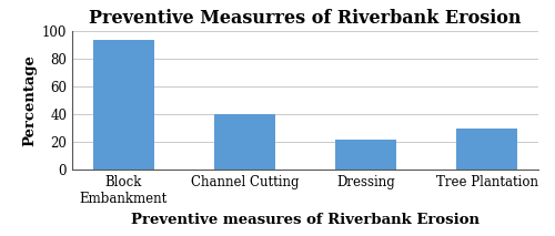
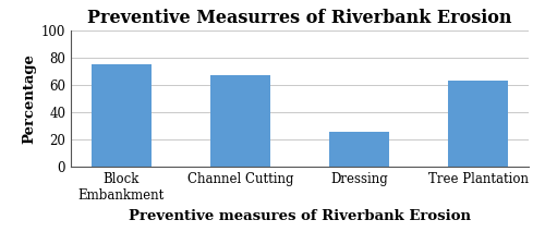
Block Embankment: 93 -> 75
Channel Cutting: 40 -> 67
Dressing: 22 -> 26
Tree Plantation: 30 -> 63
